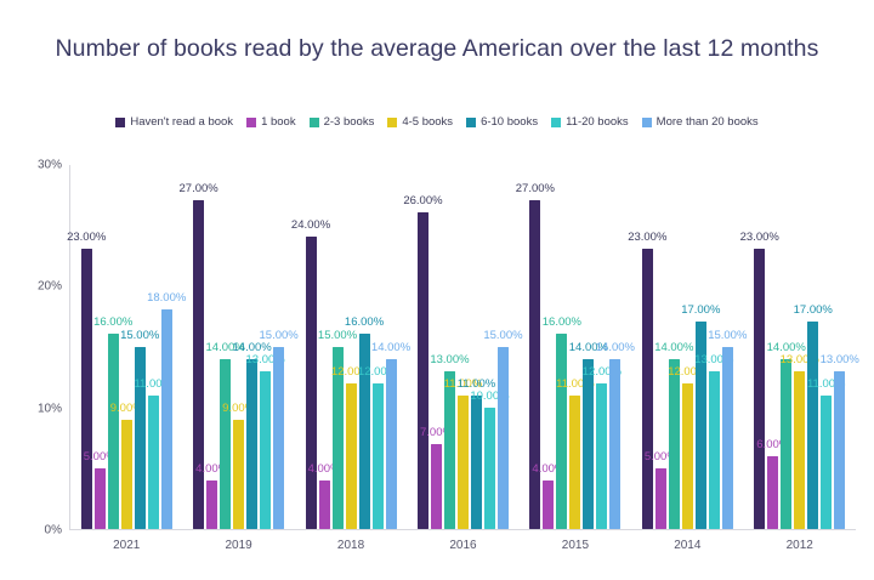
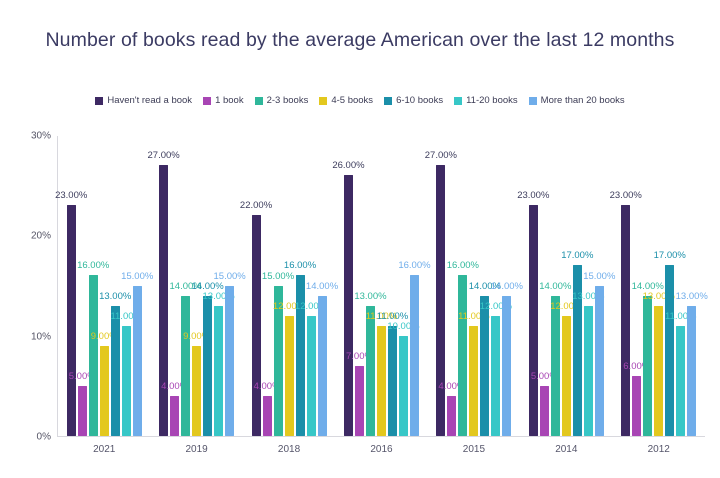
6-10 books/2021: 15.00% -> 13.00%
More than 20 books/2021: 18.00% -> 15.00%
Haven't read a book/2018: 24.00% -> 22.00%
More than 20 books/2016: 15.00% -> 16.00%
